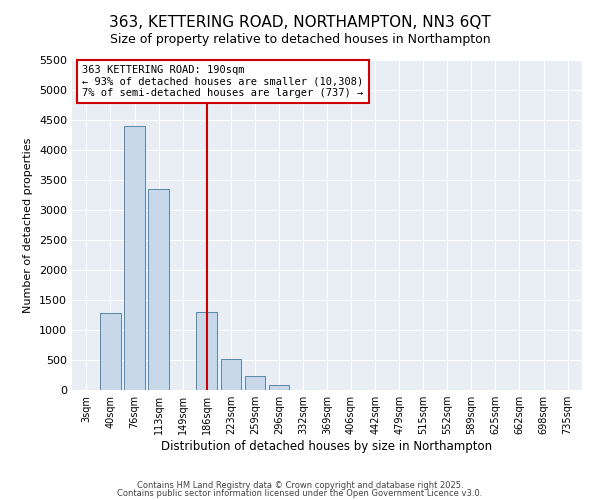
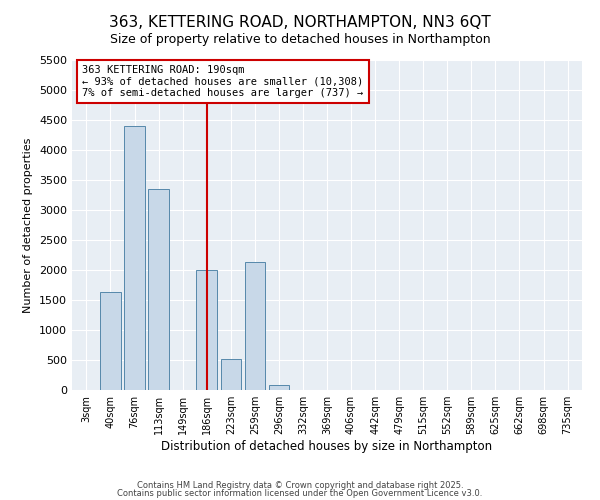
40sqm: 1280 -> 1640
186sqm: 1300 -> 2000
259sqm: 240 -> 2140
